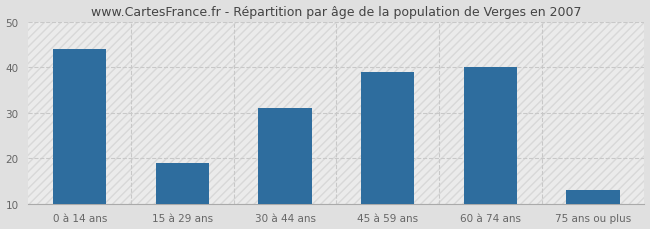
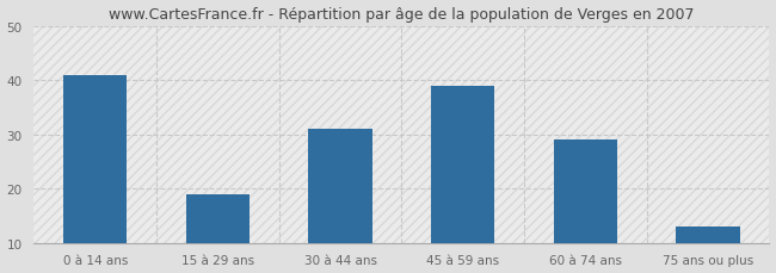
0 à 14 ans: 44 -> 41
60 à 74 ans: 40 -> 29
